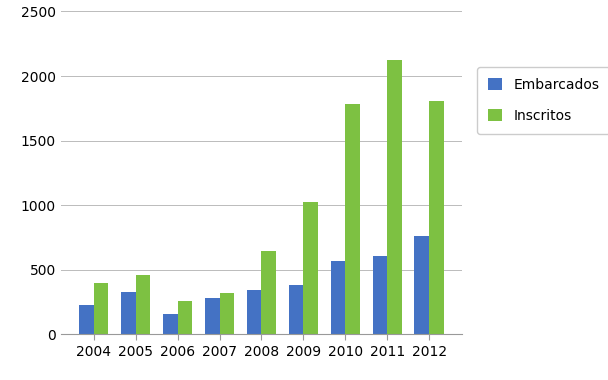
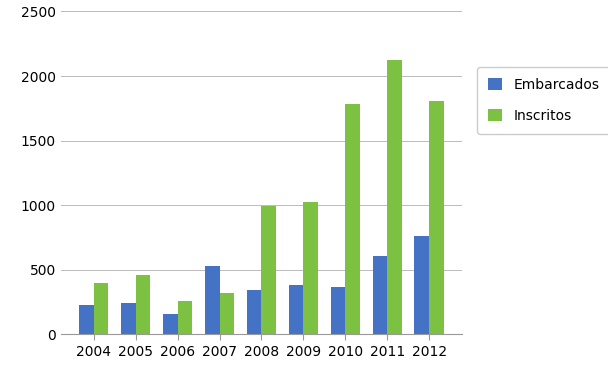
Embarcados/2005: 320 -> 240
Embarcados/2007: 280 -> 530
Inscritos/2008: 640 -> 990
Embarcados/2010: 560 -> 370
